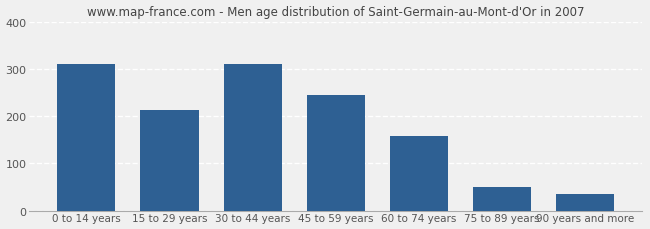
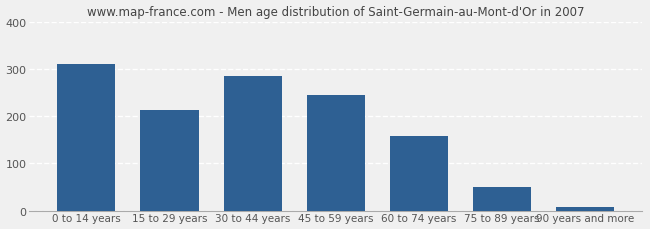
30 to 44 years: 310 -> 285
90 years and more: 35 -> 8
